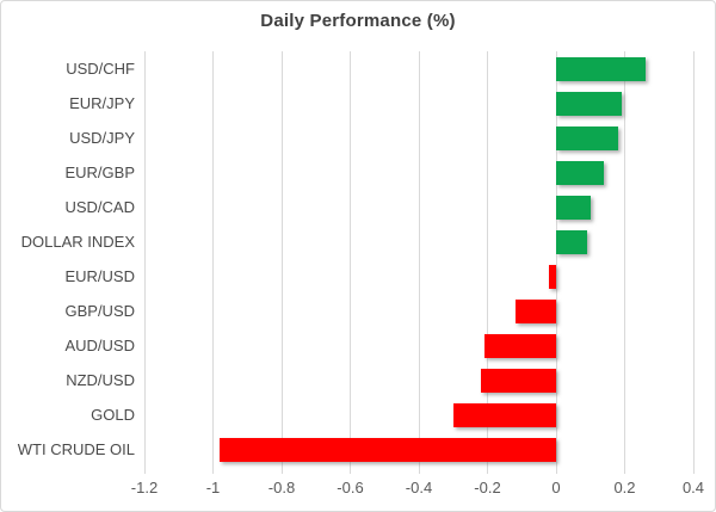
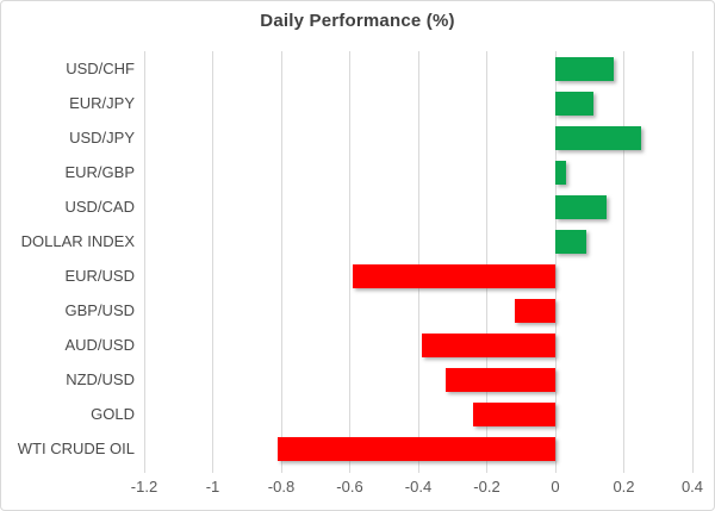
USD/CHF: 0.26 -> 0.17
EUR/JPY: 0.19 -> 0.11
USD/JPY: 0.18 -> 0.25
EUR/GBP: 0.14 -> 0.03
USD/CAD: 0.10 -> 0.15
EUR/USD: -0.02 -> -0.59
AUD/USD: -0.21 -> -0.39
NZD/USD: -0.22 -> -0.32
GOLD: -0.30 -> -0.24
WTI CRUDE OIL: -0.98 -> -0.81
